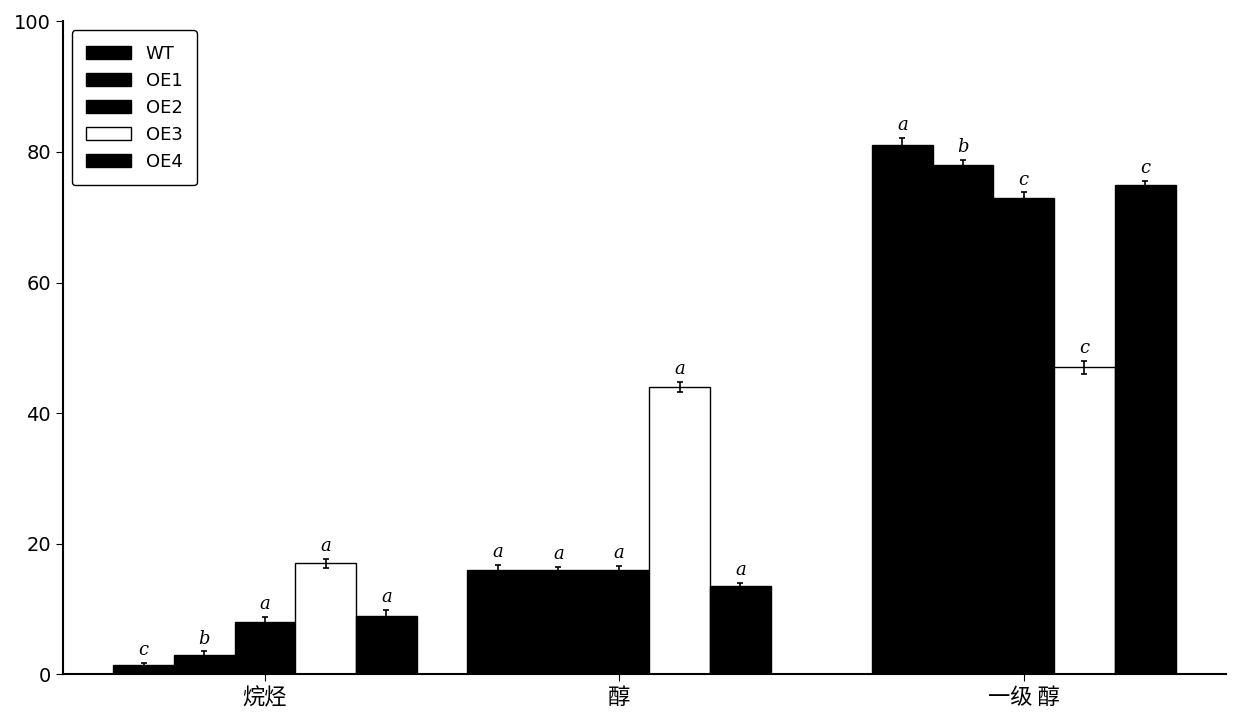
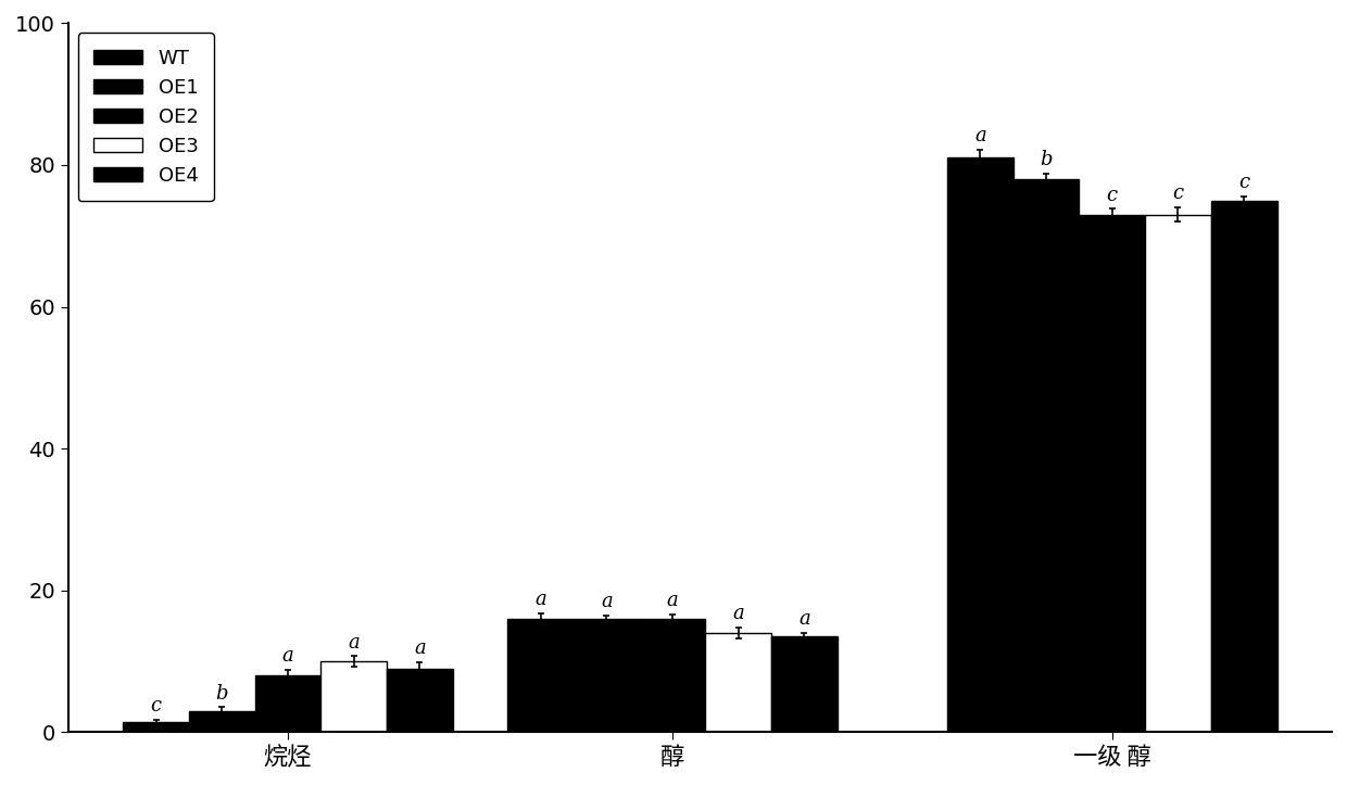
OE3/烷烃: 17 -> 10
OE3/醇: 44 -> 14
OE3/一级 醇: 47 -> 73
